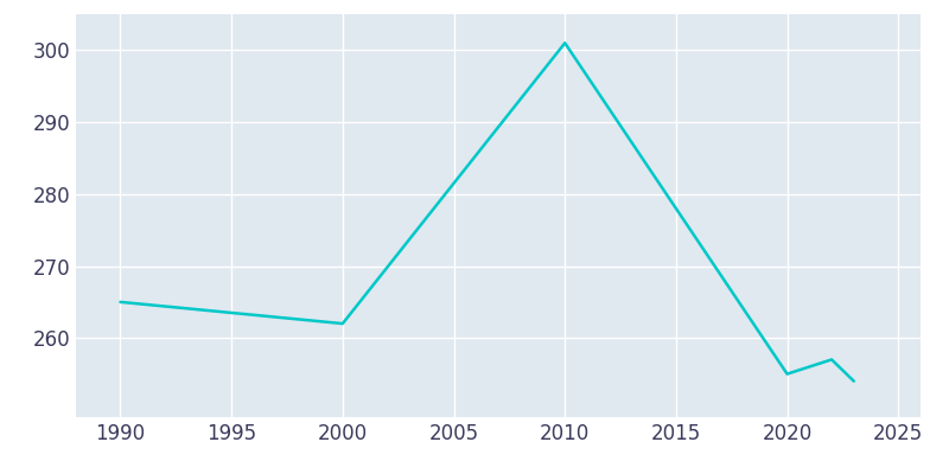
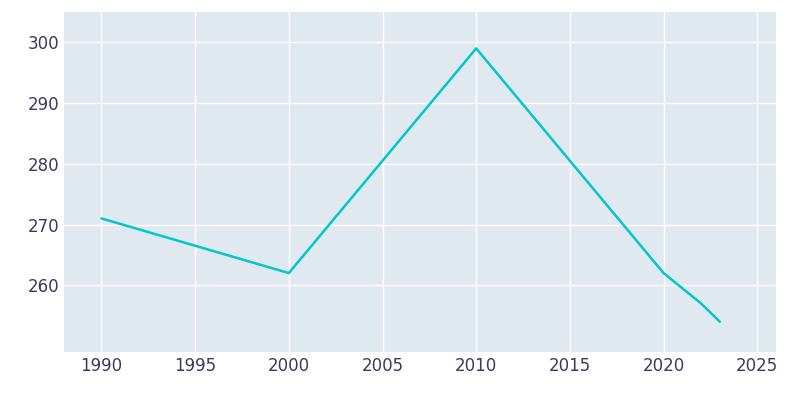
1990: 265 -> 271
2010: 301 -> 299
2020: 255 -> 262
